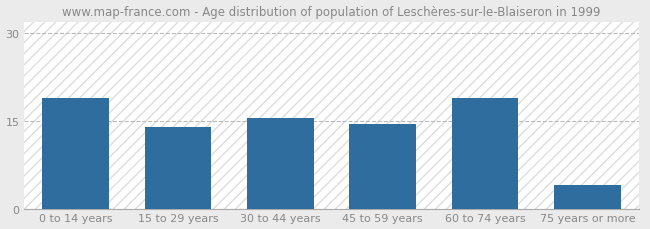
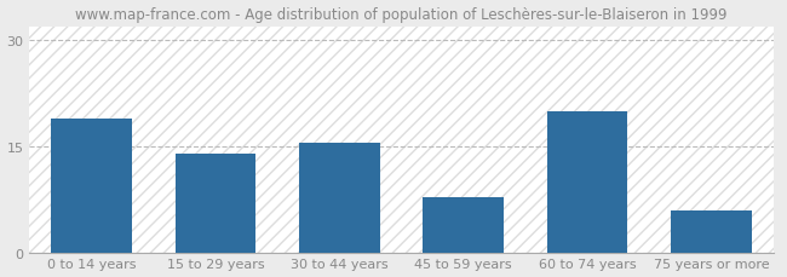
45 to 59 years: 14.5 -> 7.8
60 to 74 years: 19.0 -> 20.0
75 years or more: 4.0 -> 6.0
